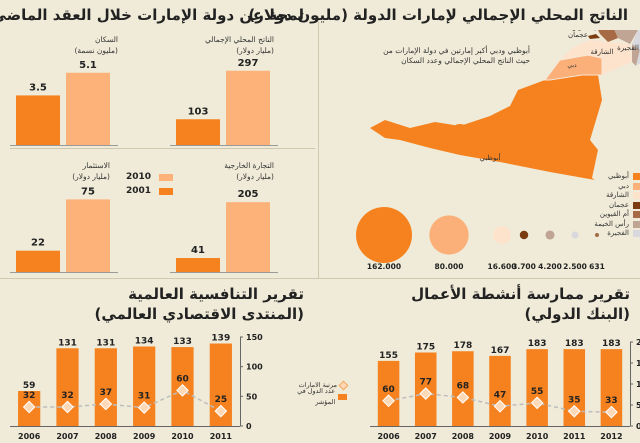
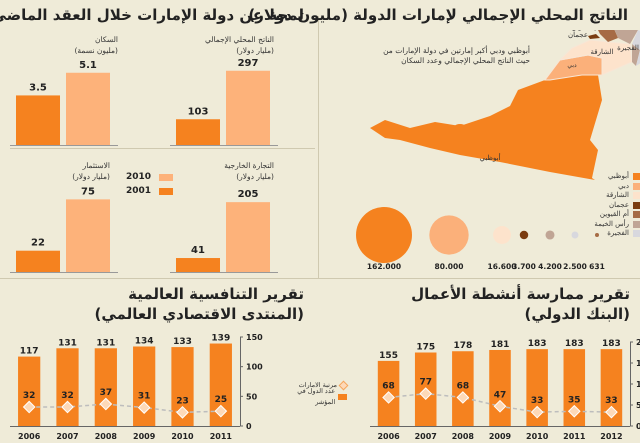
تقرير التنافسية العالمية (المنتدى الاقتصادي العالمي)/عدد الدول في المؤشر/2006: 59 -> 117
تقرير التنافسية العالمية (المنتدى الاقتصادي العالمي)/مرتبة الامارات/2010: 60 -> 23
تقرير ممارسة أنشطة الأعمال (البنك الدولي)/مرتبة الامارات/2006: 60 -> 68
تقرير ممارسة أنشطة الأعمال (البنك الدولي)/عدد الدول في المؤشر/2009: 167 -> 181
تقرير ممارسة أنشطة الأعمال (البنك الدولي)/مرتبة الامارات/2010: 55 -> 33
